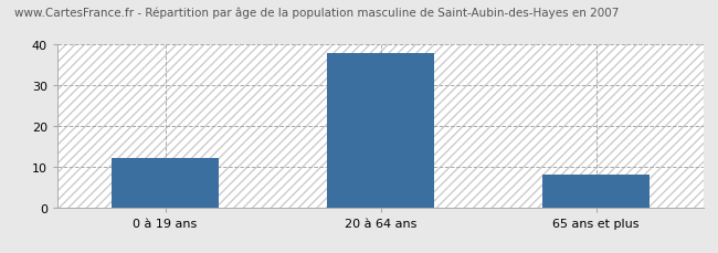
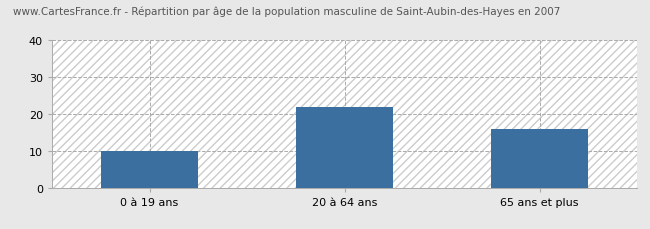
0 à 19 ans: 12 -> 10
20 à 64 ans: 38 -> 22
65 ans et plus: 8 -> 16
